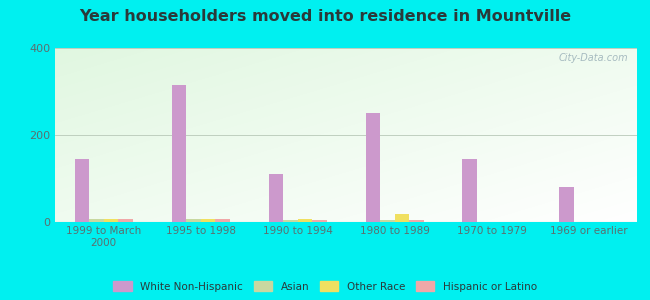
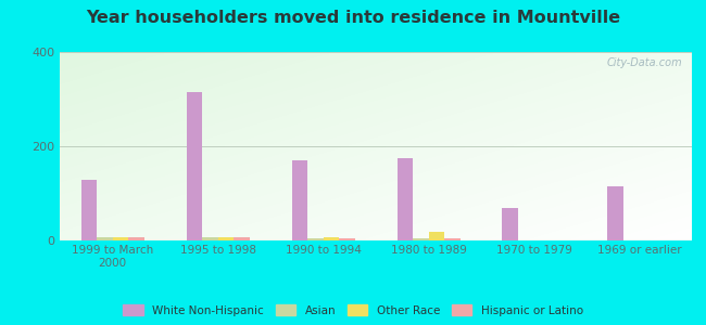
White Non-Hispanic/1999 to March 2000: 145 -> 128
White Non-Hispanic/1990 to 1994: 110 -> 170
White Non-Hispanic/1980 to 1989: 250 -> 175
White Non-Hispanic/1970 to 1979: 145 -> 68
White Non-Hispanic/1969 or earlier: 80 -> 115
